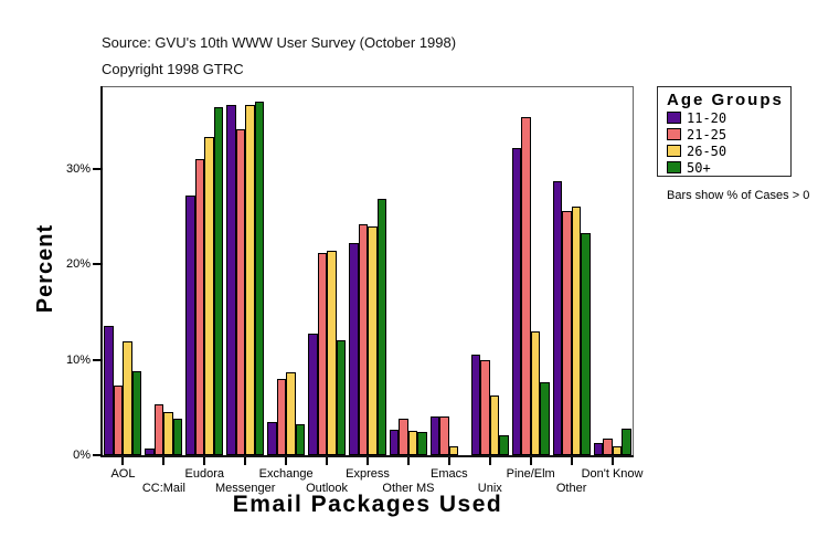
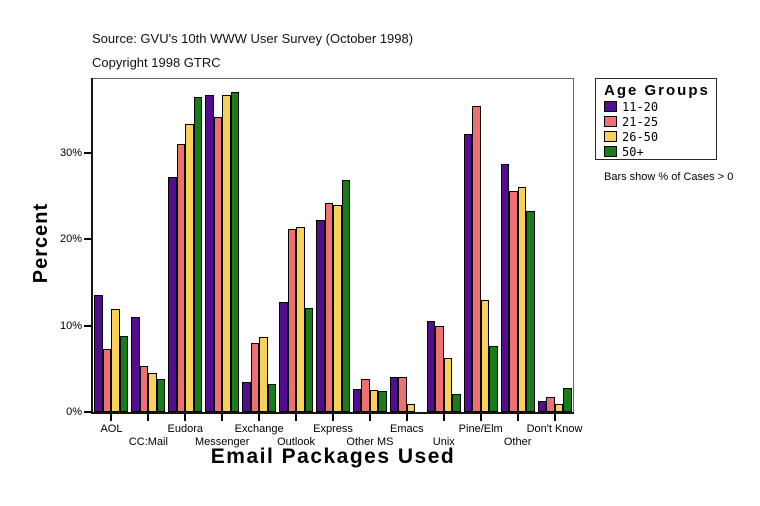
11-20/CC:Mail: 1% -> 11%
